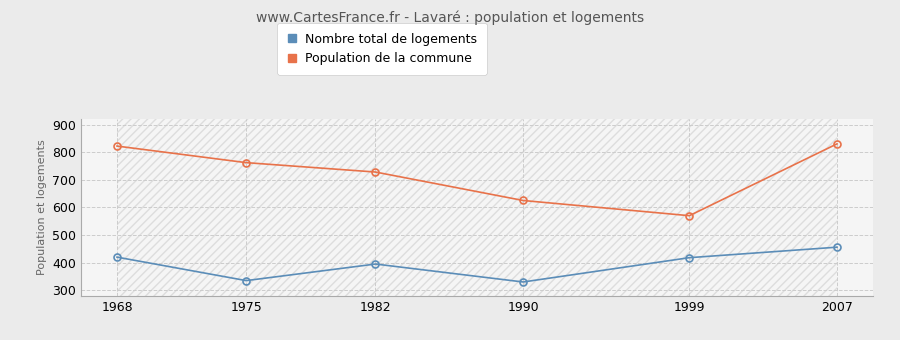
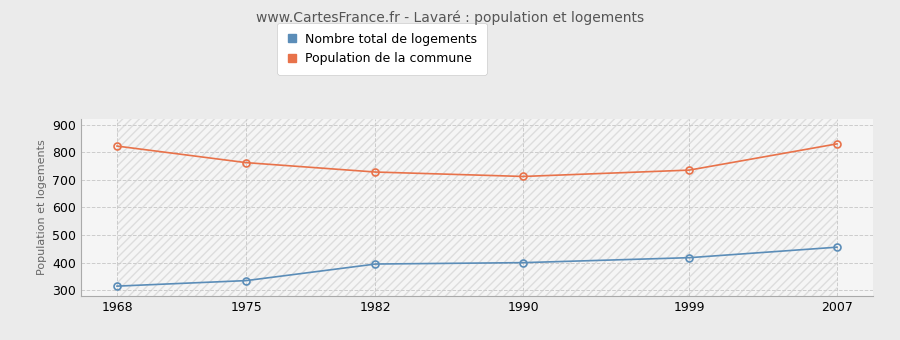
Nombre total de logements/1968: 420 -> 315
Nombre total de logements/1990: 330 -> 400
Population de la commune/1990: 625 -> 712
Population de la commune/1999: 570 -> 735
